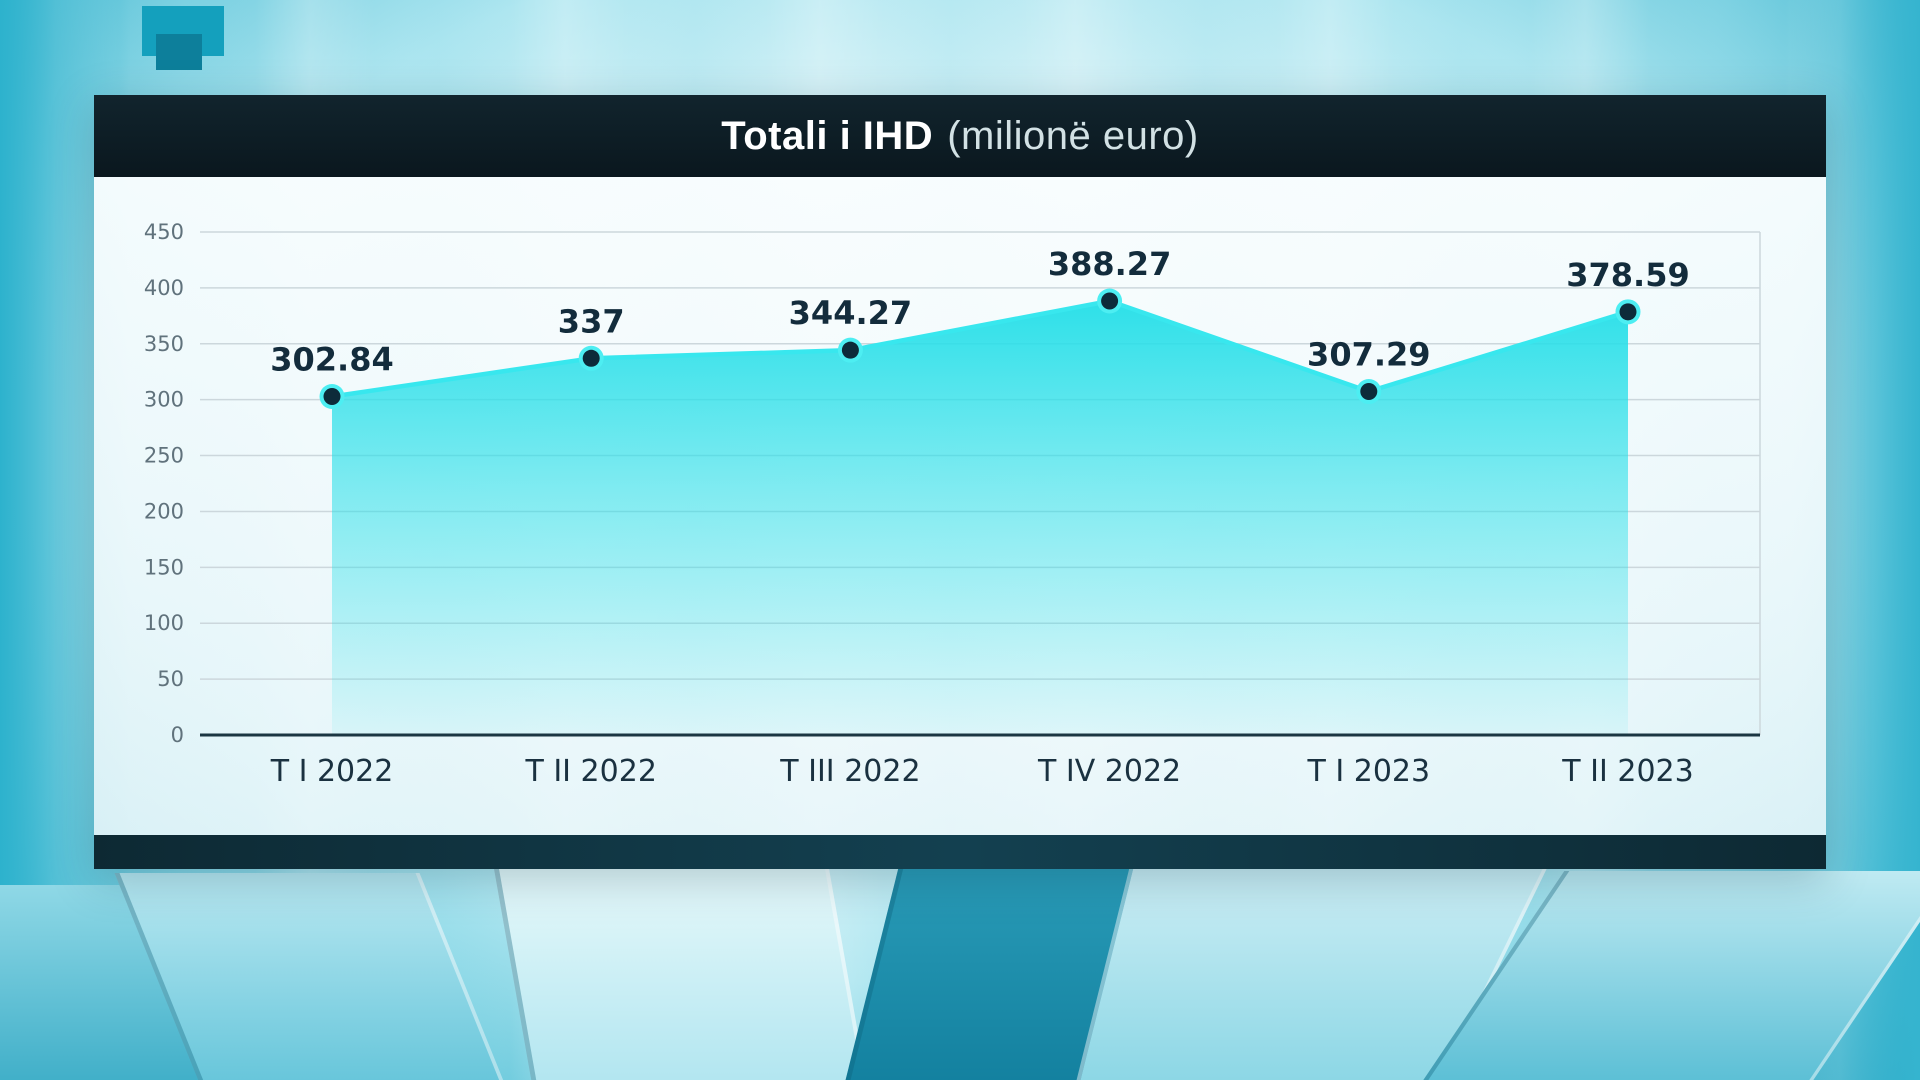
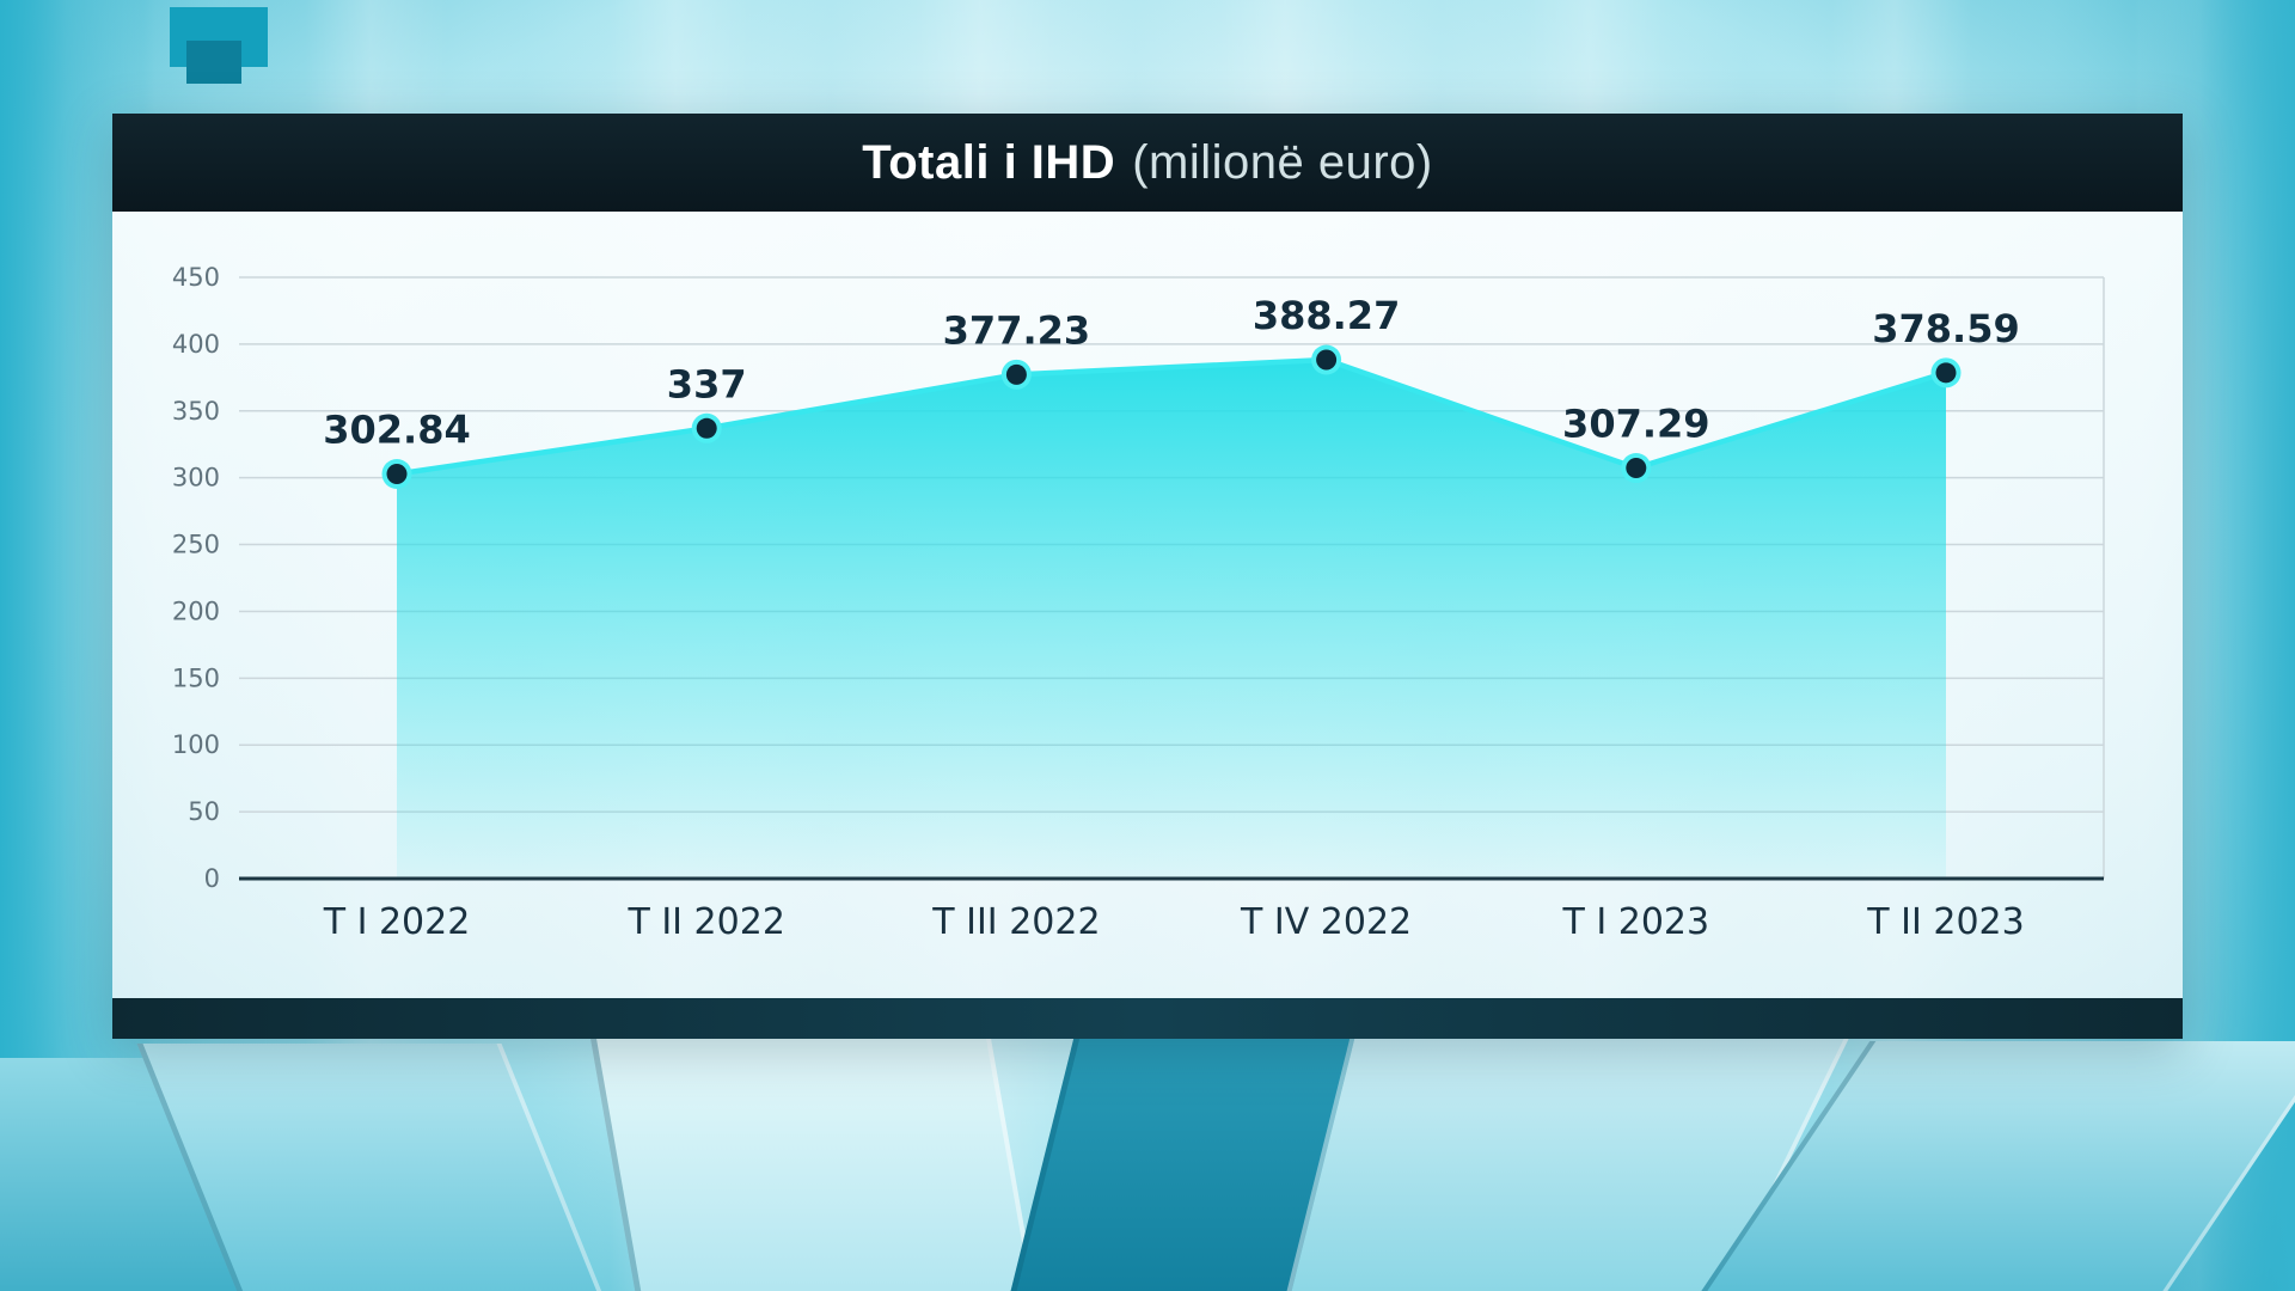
T III 2022: 344.27 -> 377.23
